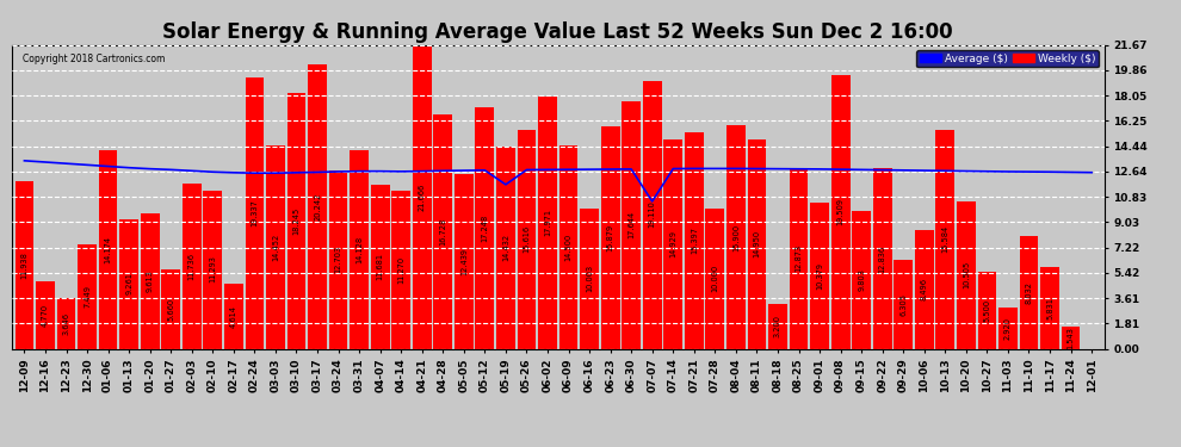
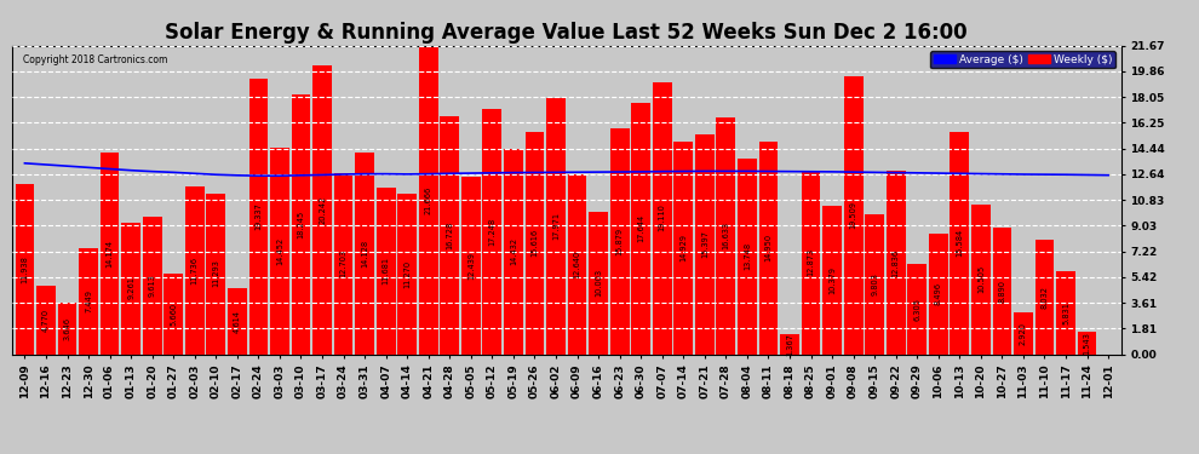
Average ($)/05-19: 11.7 -> 12.7
Weekly ($)/06-09: 14.5 -> 12.6
Average ($)/07-07: 10.5 -> 12.8
Weekly ($)/07-28: 10.0 -> 16.6
Weekly ($)/08-04: 15.9 -> 13.7
Weekly ($)/08-18: 3.2 -> 1.4
Weekly ($)/10-27: 5.5 -> 8.9
